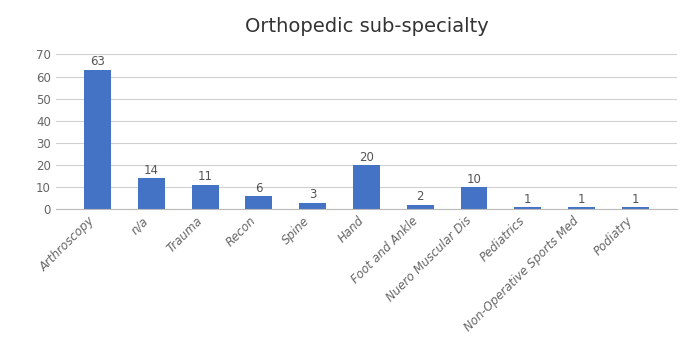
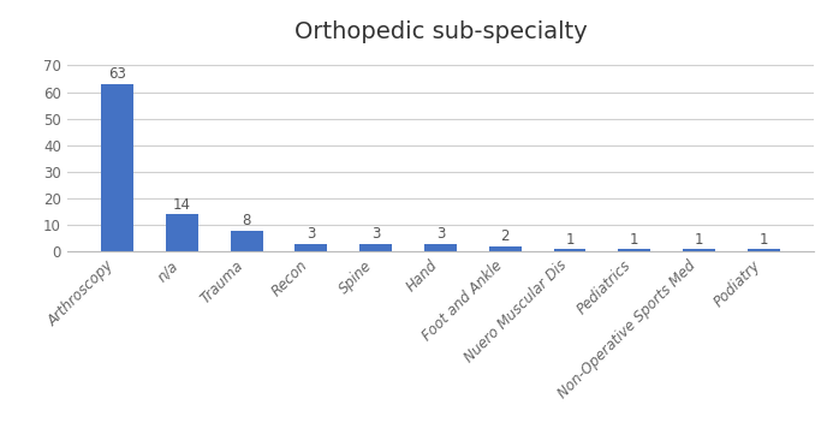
Trauma: 11 -> 8
Recon: 6 -> 3
Hand: 20 -> 3
Nuero Muscular Dis: 10 -> 1
